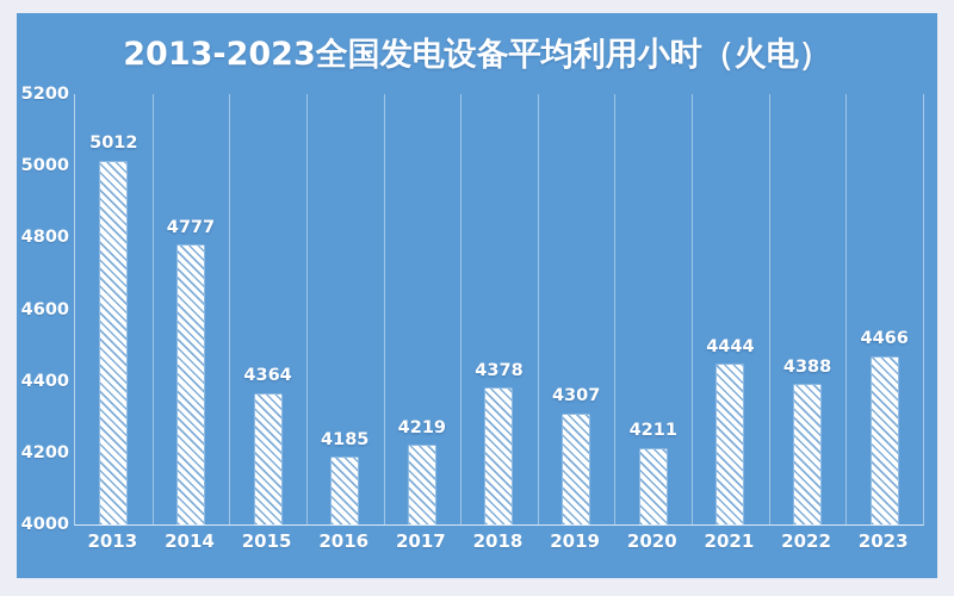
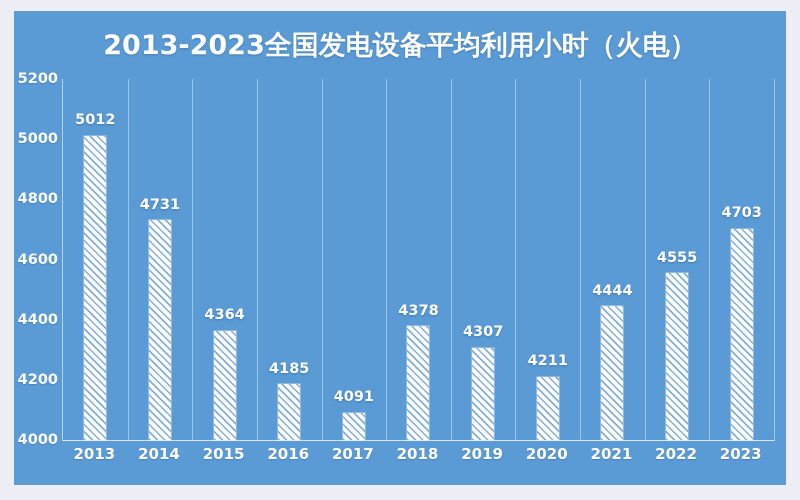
2014: 4777 -> 4731
2017: 4219 -> 4091
2022: 4388 -> 4555
2023: 4466 -> 4703
